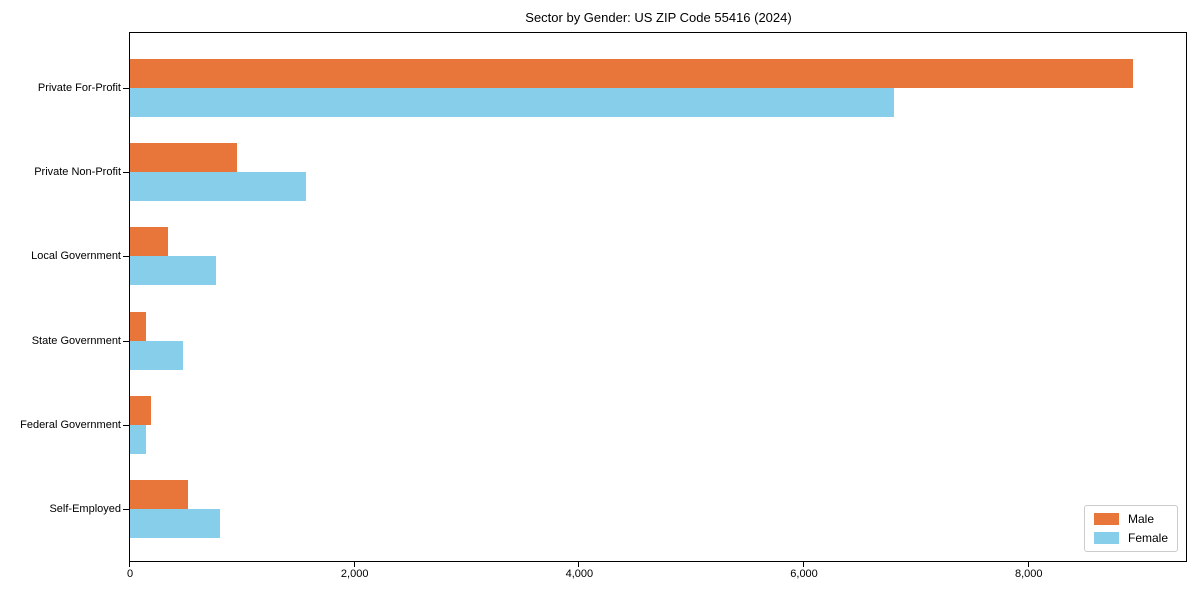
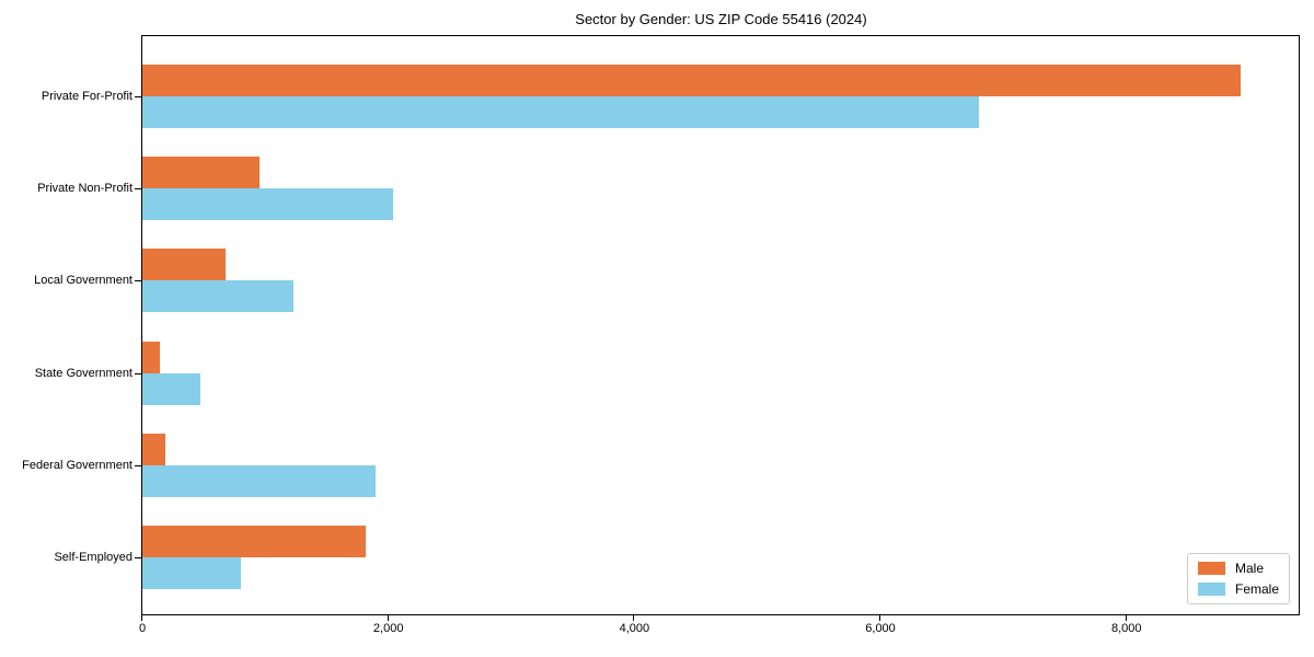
Female/Private Non-Profit: 1560 -> 2040
Male/Local Government: 340 -> 680
Female/Local Government: 760 -> 1230
Female/Federal Government: 140 -> 1900
Male/Self-Employed: 520 -> 1820
